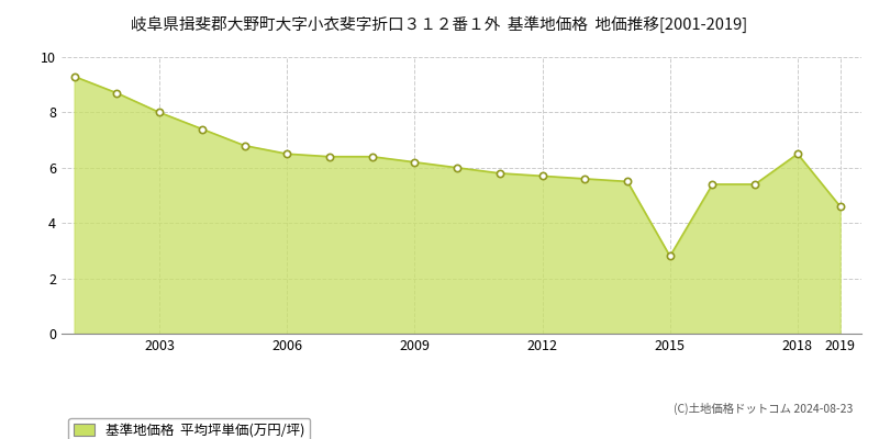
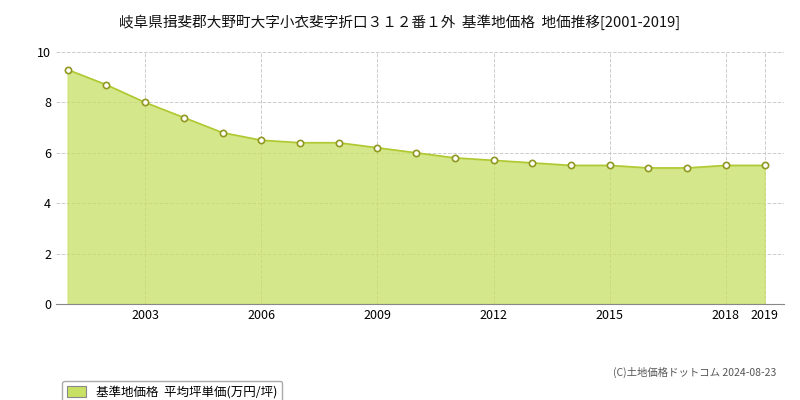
2015: 2.8 -> 5.5
2018: 6.5 -> 5.5
2019: 4.6 -> 5.5
